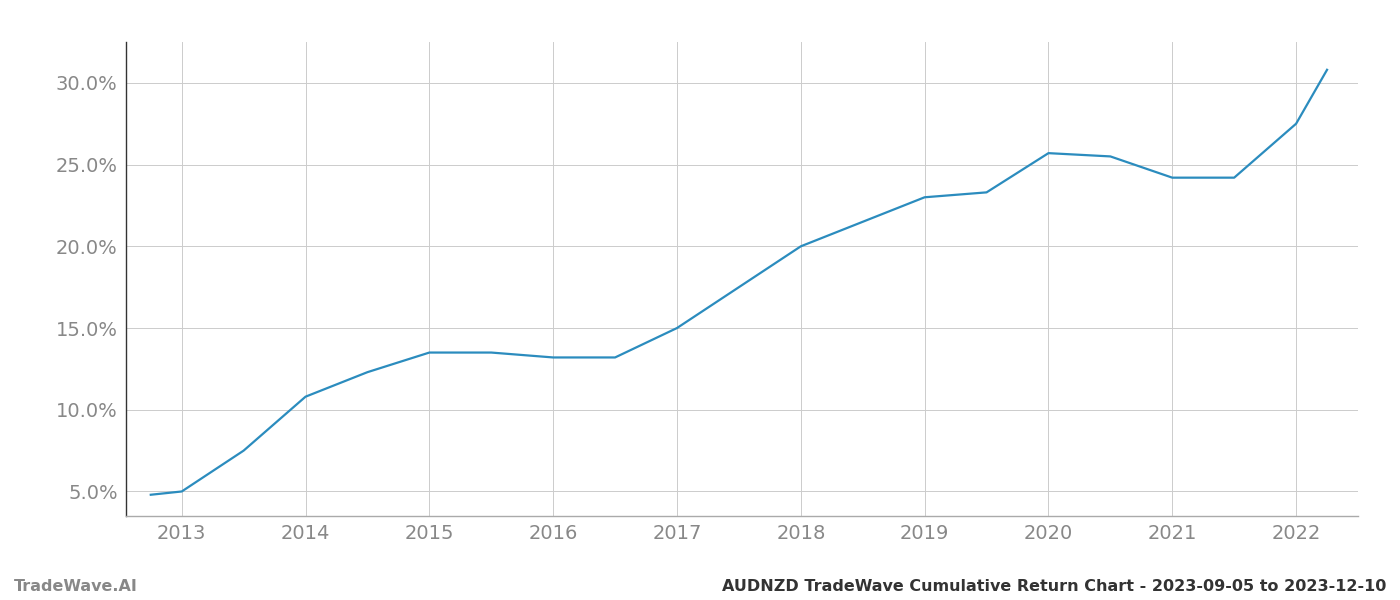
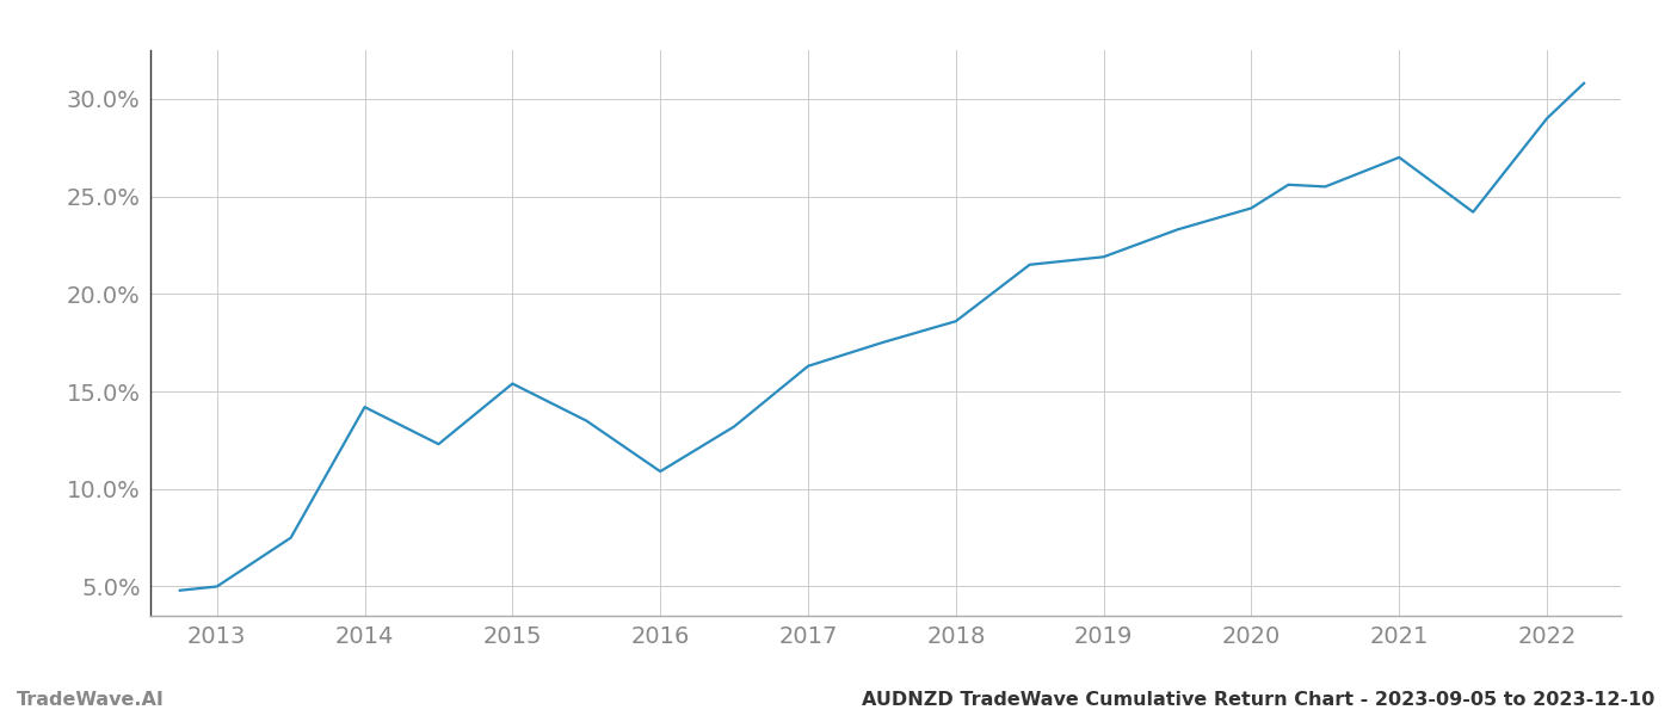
2014: 10.8% -> 14.2%
2015: 13.5% -> 15.4%
2016: 13.2% -> 10.9%
2017: 15.0% -> 16.3%
2018: 20.0% -> 18.6%
2019: 23.0% -> 21.9%
2020: 25.7% -> 24.4%
2021: 24.2% -> 27.0%
2022: 27.5% -> 29.0%
